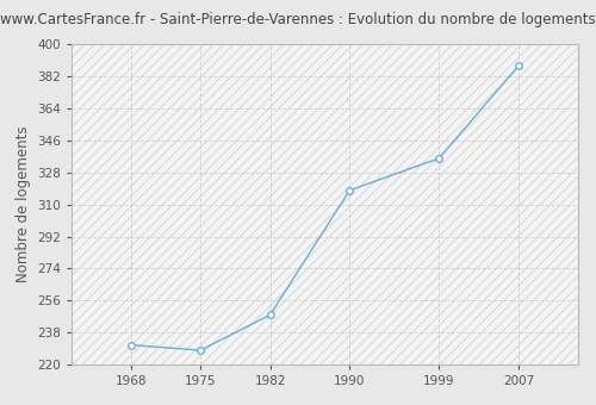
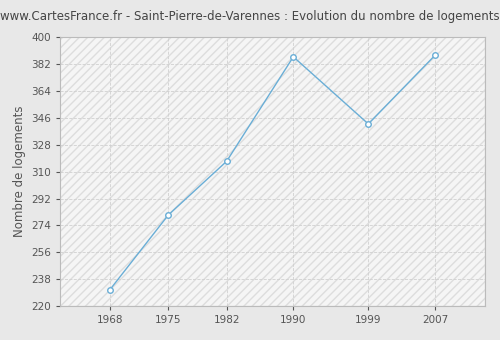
1975: 228 -> 281
1982: 248 -> 317
1990: 318 -> 387
1999: 336 -> 342
